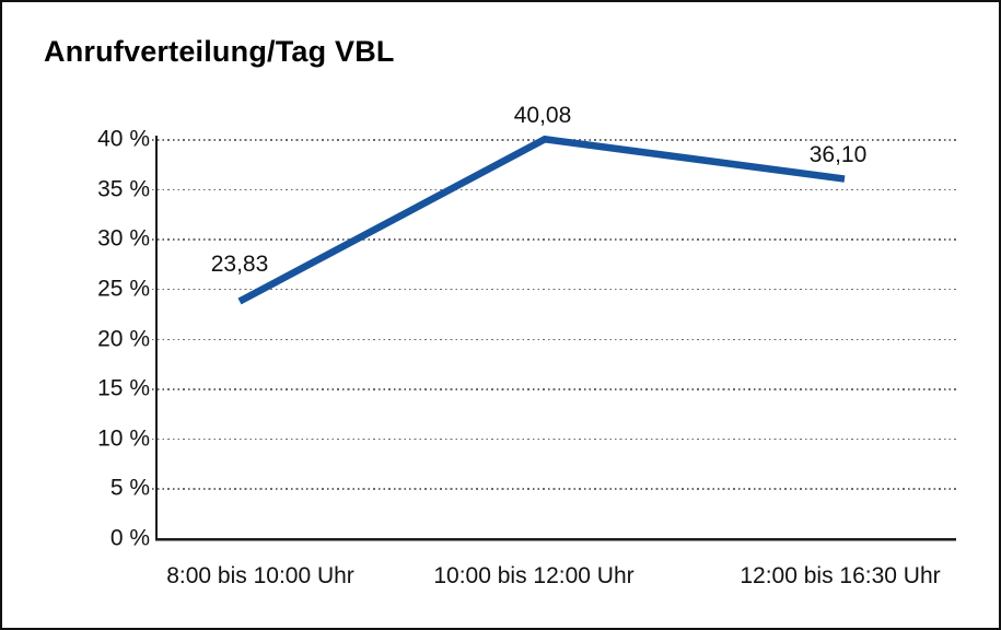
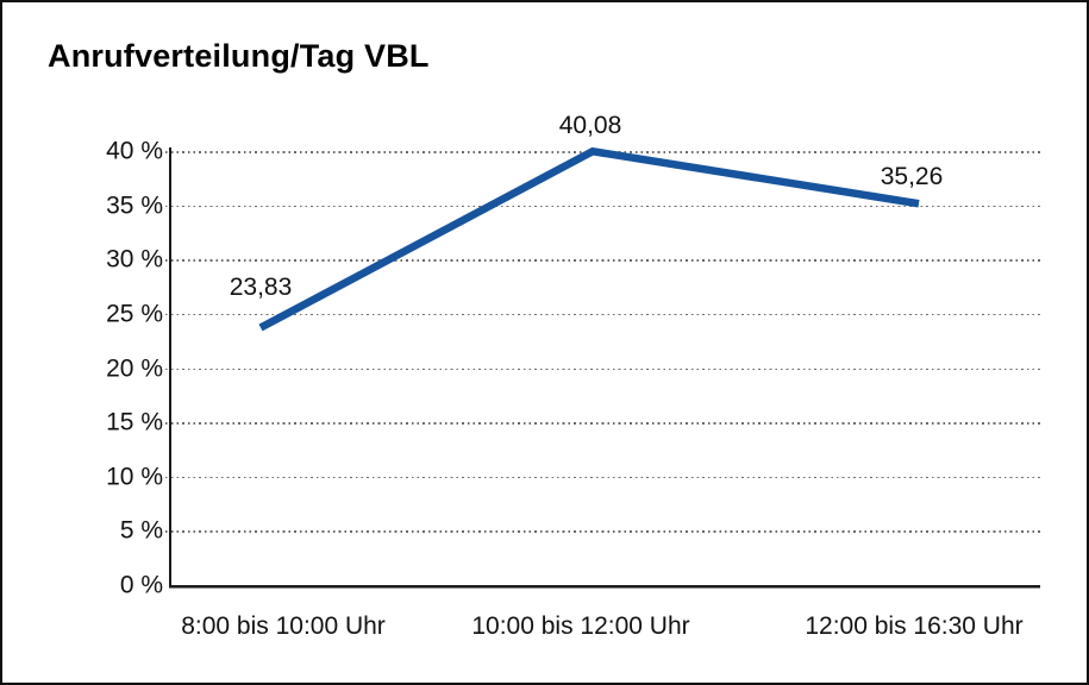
12:00 bis 16:30 Uhr: 36,10 -> 35,26
